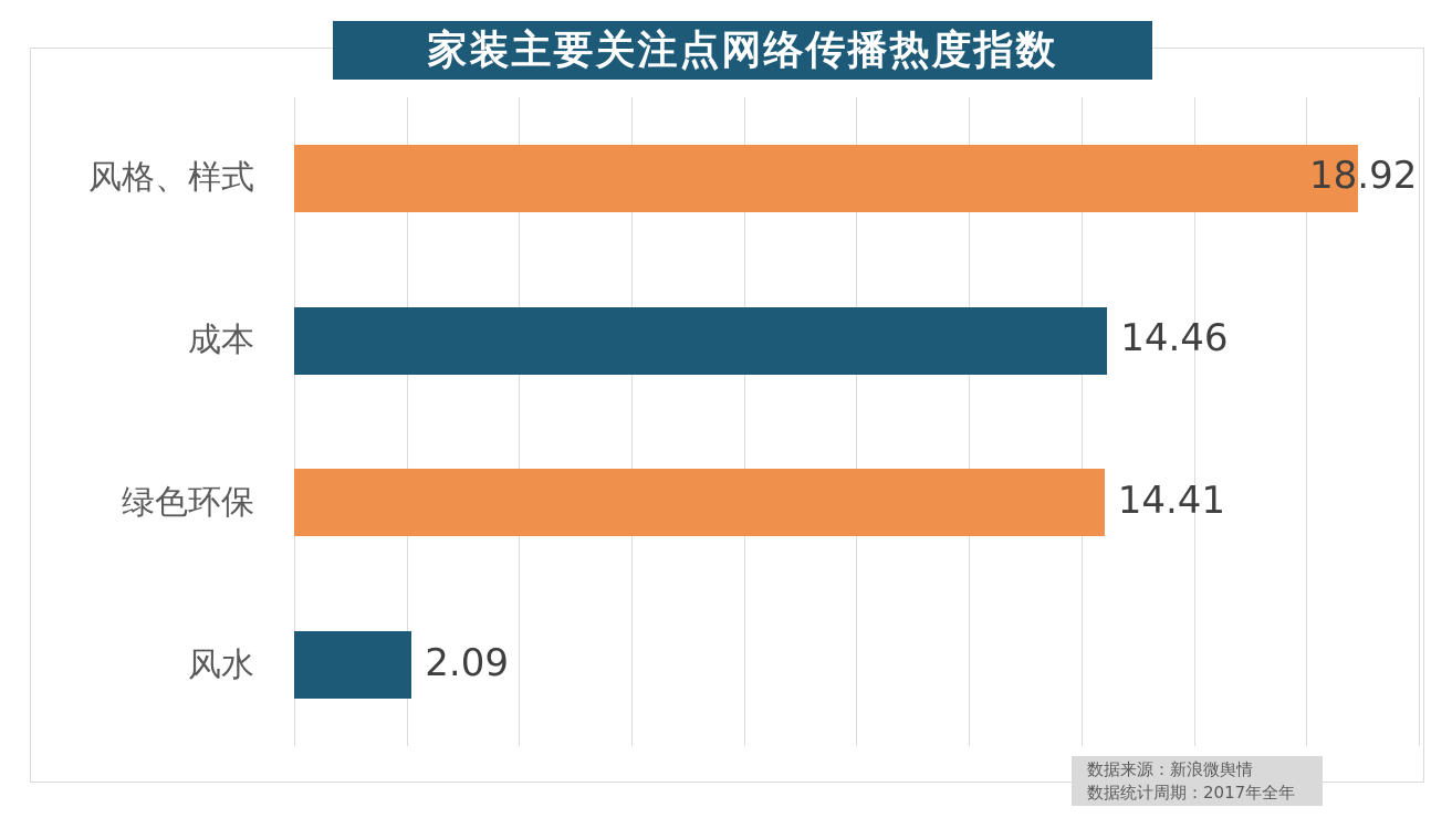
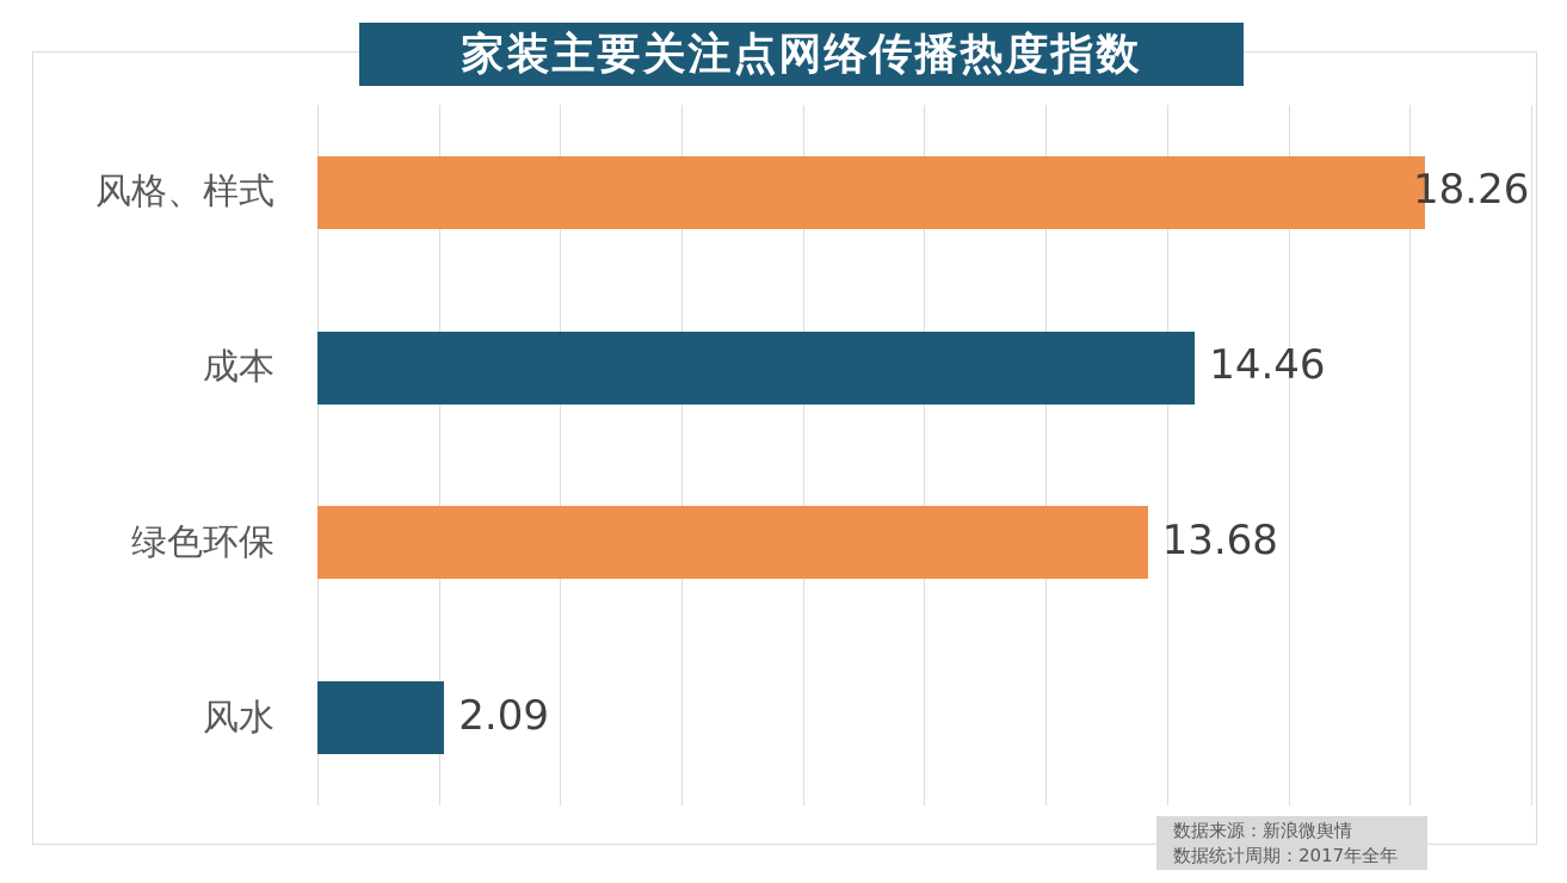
风格、样式: 18.92 -> 18.26
绿色环保: 14.41 -> 13.68
